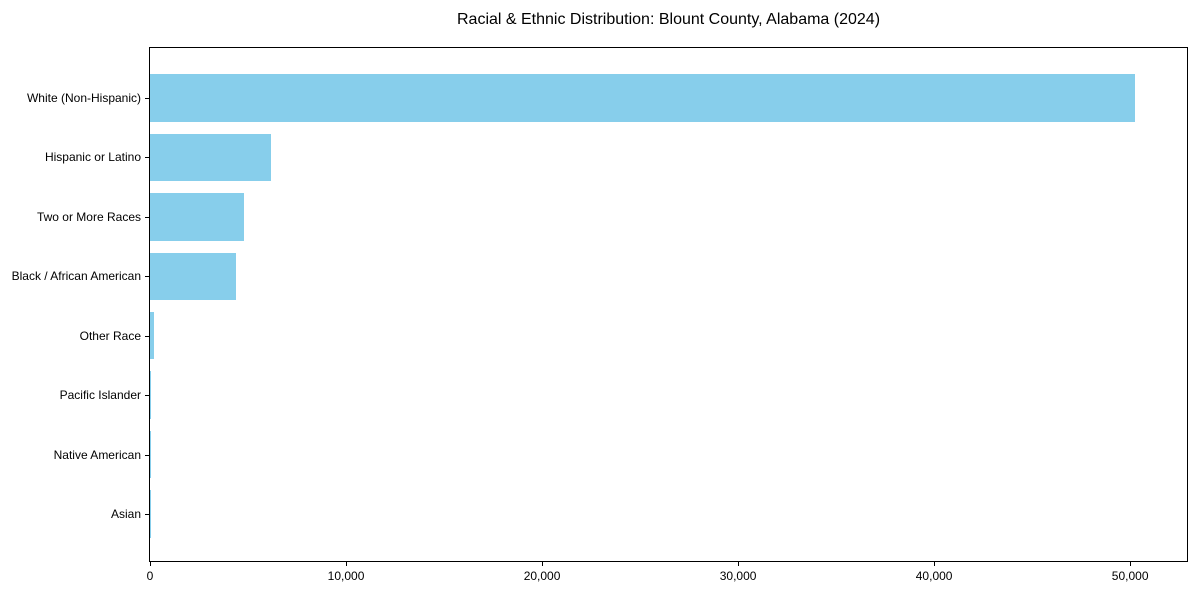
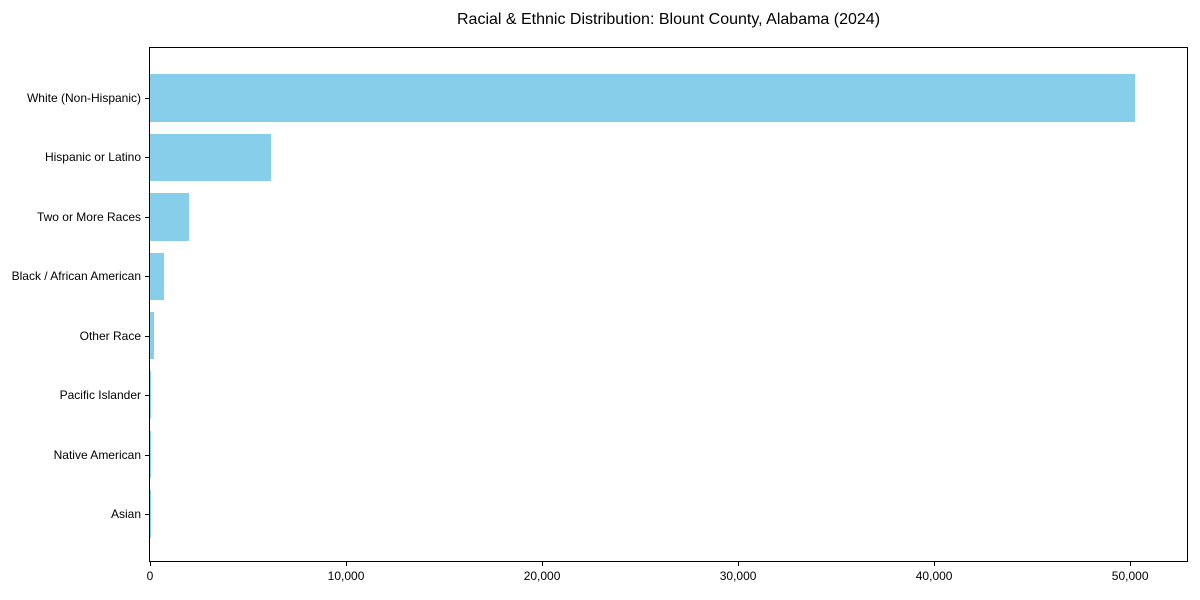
Two or More Races: 4800 -> 2000
Black / African American: 4400 -> 700
